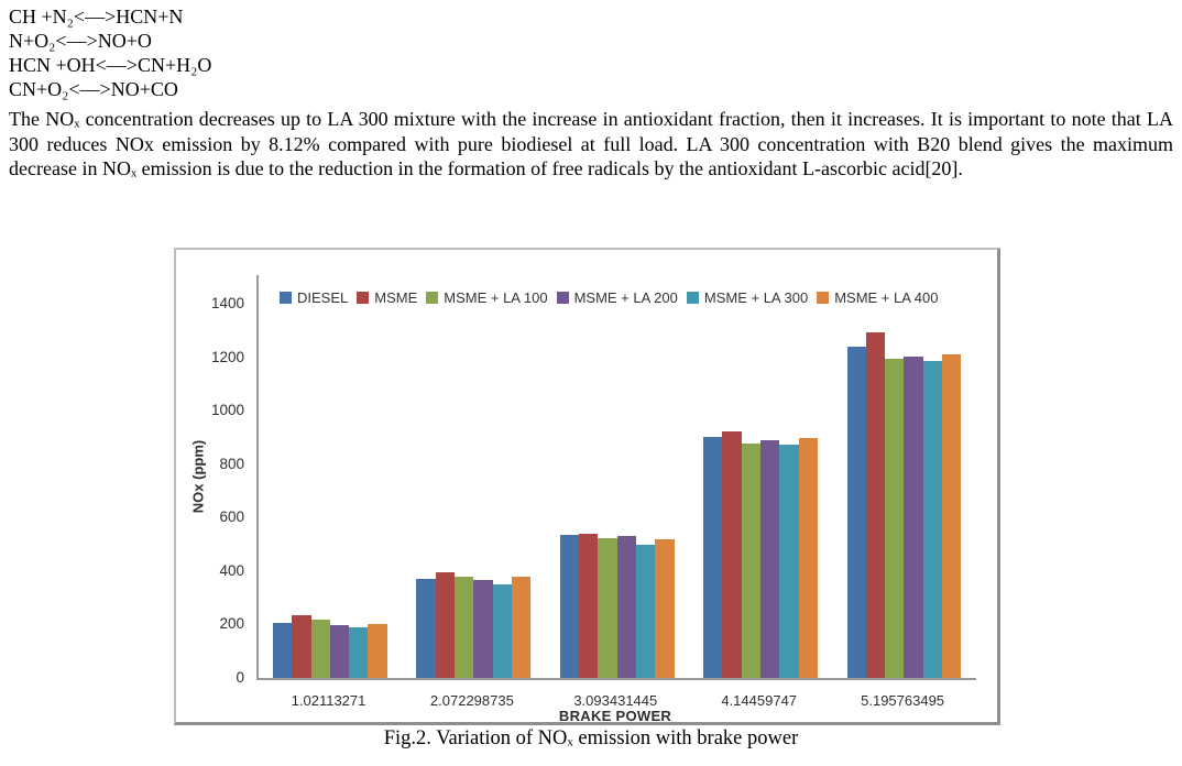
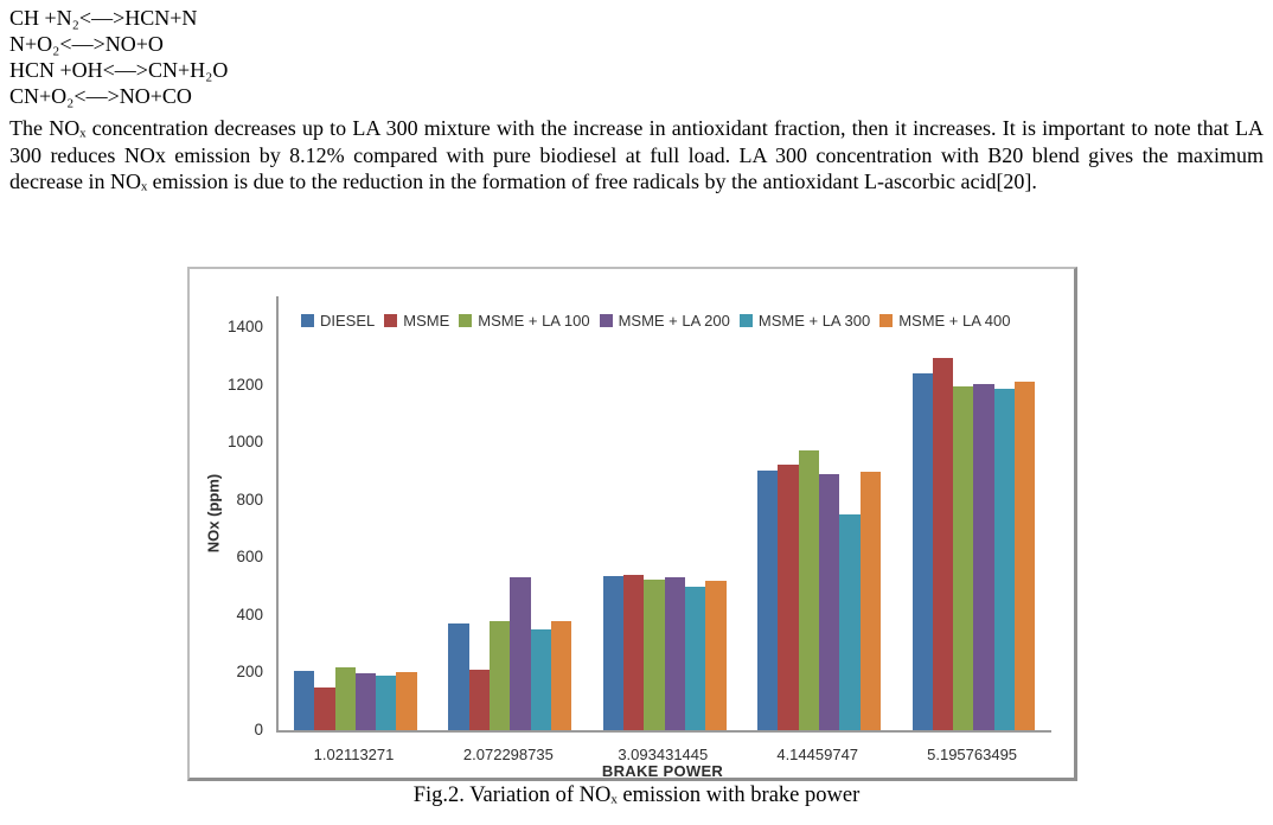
MSME/1.02113271: 240 -> 150
MSME/2.072298735: 400 -> 210
MSME + LA 200/2.072298735: 370 -> 530
MSME + LA 100/4.14459747: 880 -> 970
MSME + LA 300/4.14459747: 880 -> 750
